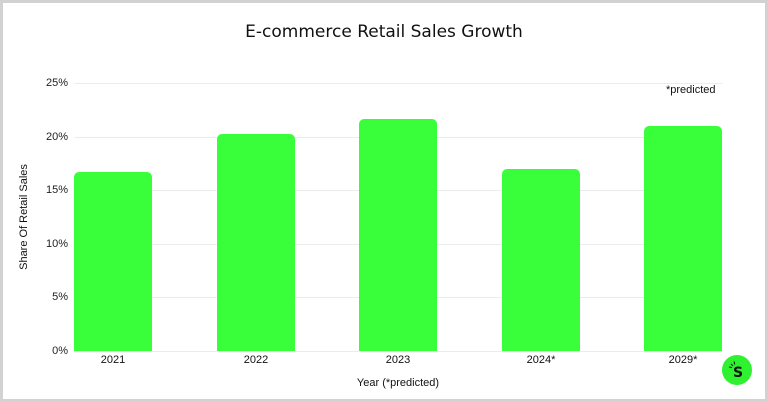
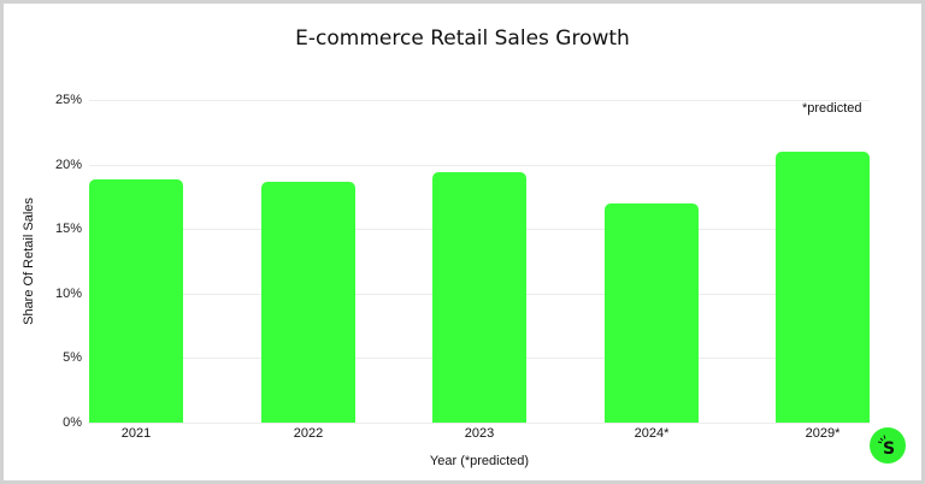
2021: 16.7% -> 18.8%
2022: 20.2% -> 18.7%
2023: 21.6% -> 19.4%
